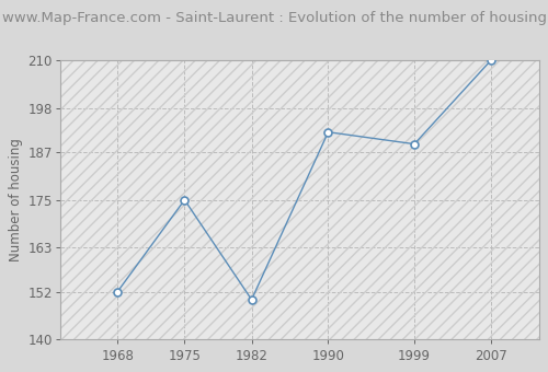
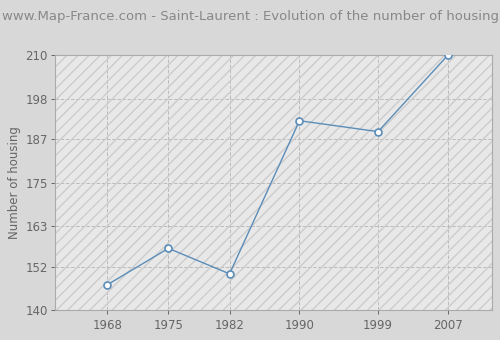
1968: 152 -> 147
1975: 175 -> 157
